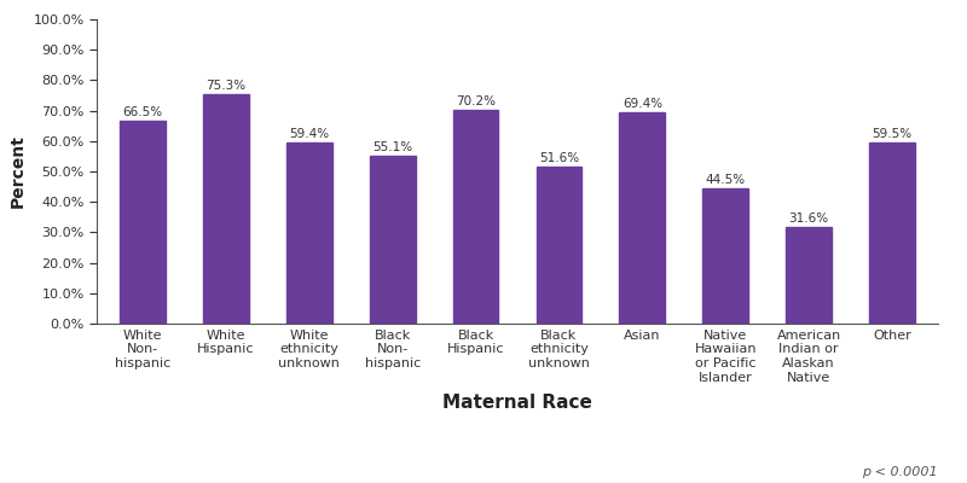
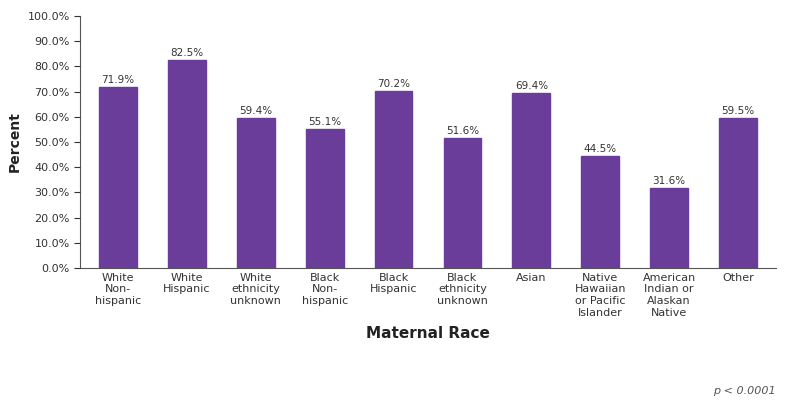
White Non- hispanic: 66.5% -> 71.9%
White Hispanic: 75.3% -> 82.5%
